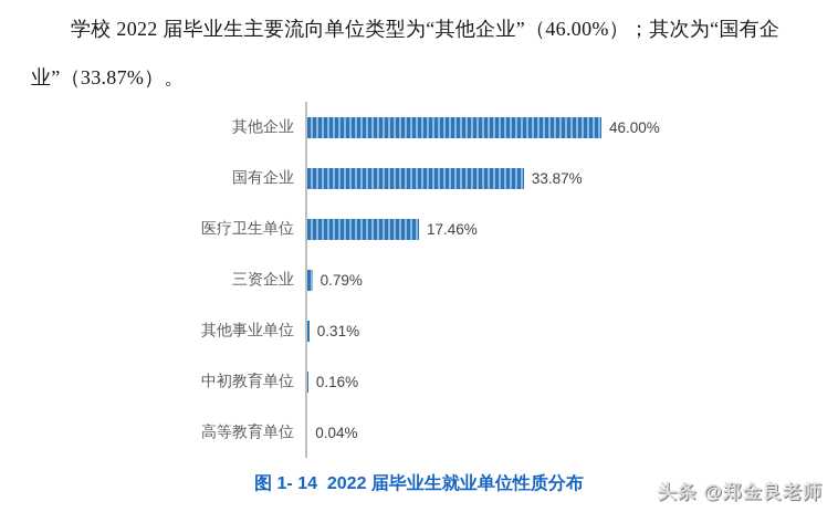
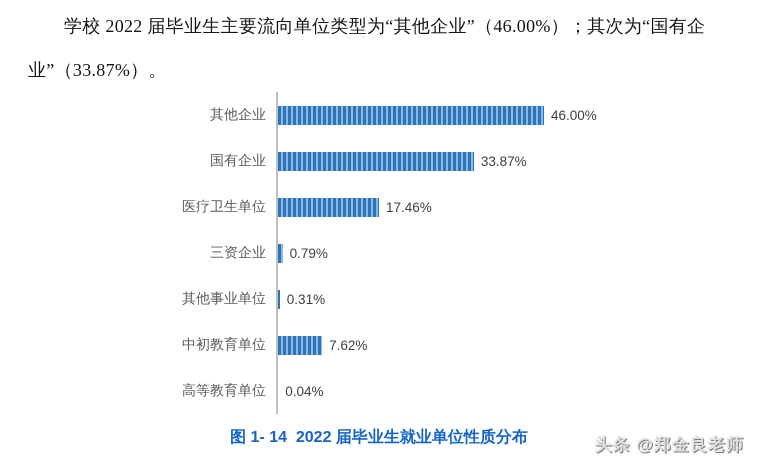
中初教育单位: 0.16% -> 7.62%
